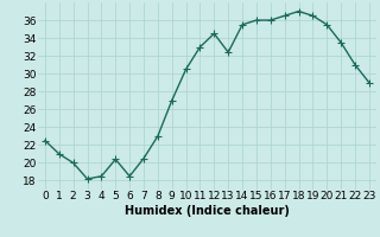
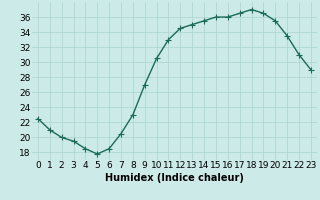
3: 18.2 -> 19.5
5: 20.4 -> 17.8
13: 32.4 -> 35.0
